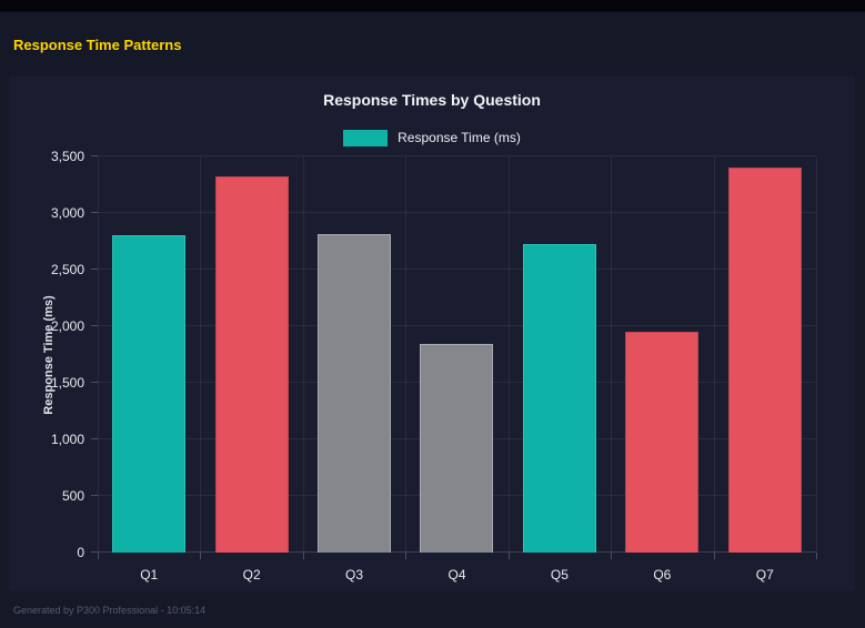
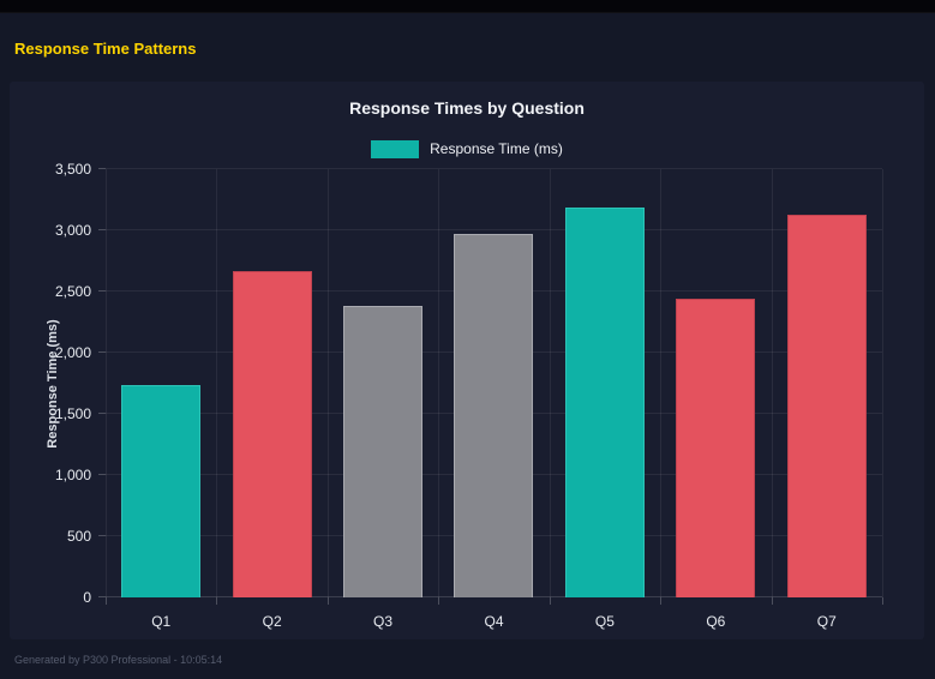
Q1: 2800 -> 1740
Q2: 3320 -> 2670
Q3: 2810 -> 2380
Q4: 1840 -> 2970
Q5: 2730 -> 3190
Q6: 1950 -> 2440
Q7: 3400 -> 3130
